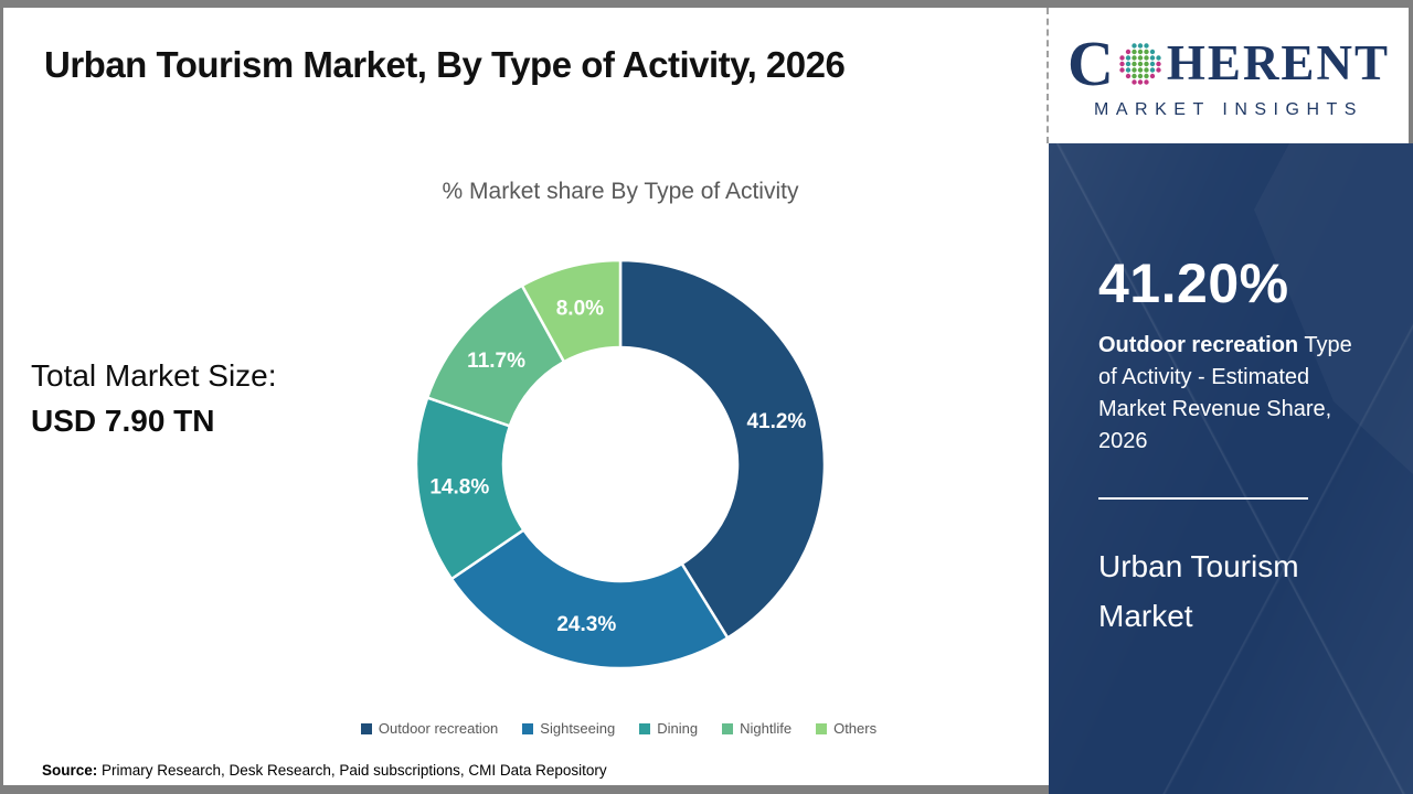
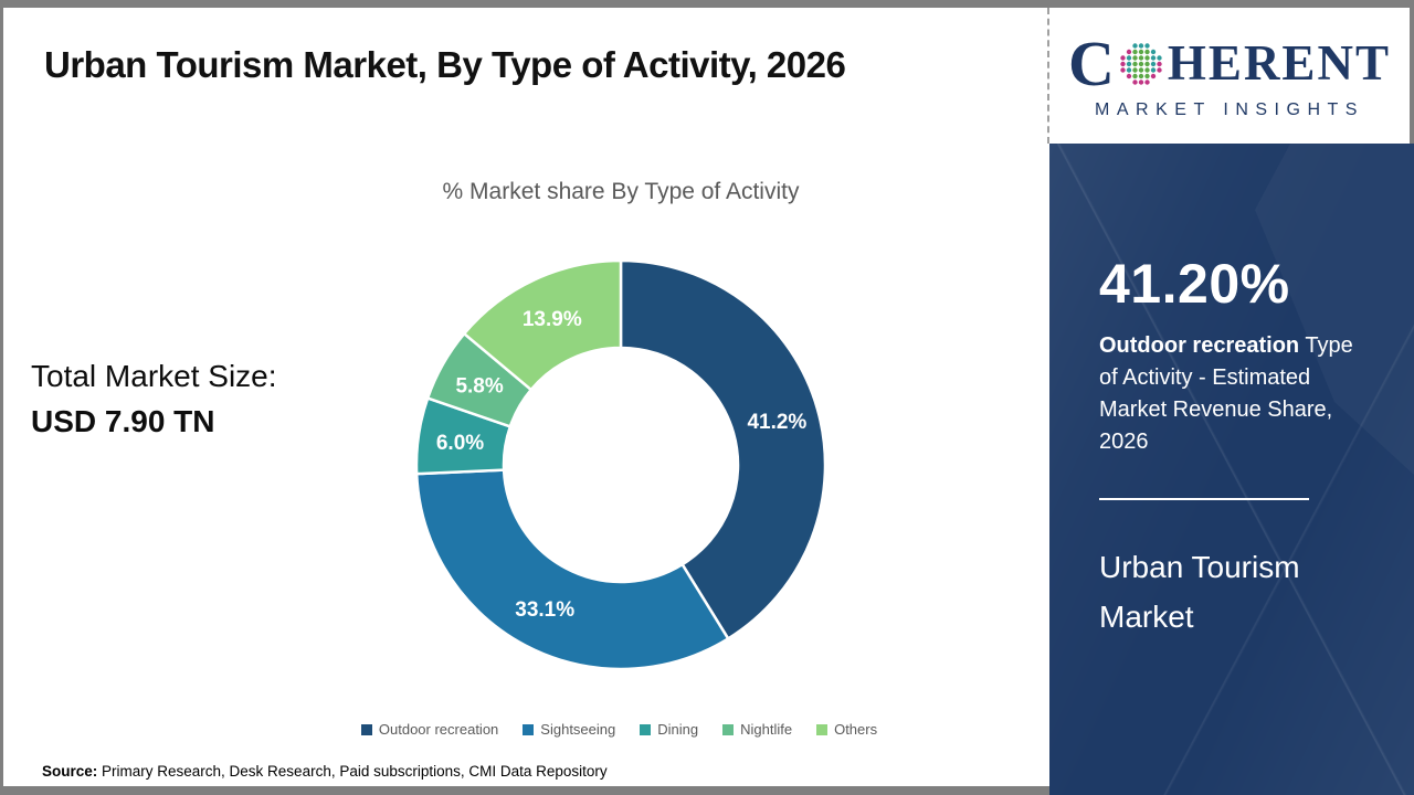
Sightseeing: 24.3% -> 33.1%
Dining: 14.8% -> 6.0%
Nightlife: 11.7% -> 5.8%
Others: 8.0% -> 13.9%
